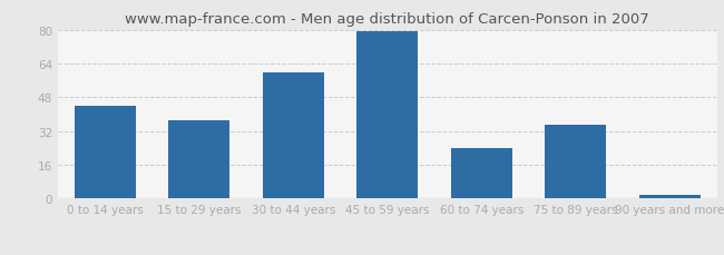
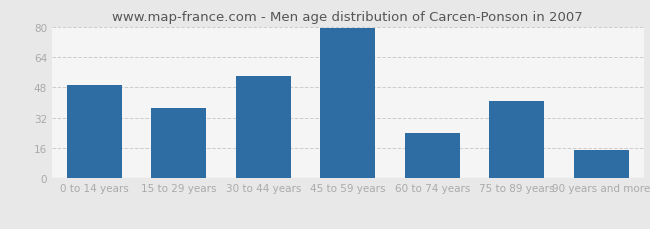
0 to 14 years: 44 -> 49
30 to 44 years: 60 -> 54
75 to 89 years: 35 -> 41
90 years and more: 2 -> 15
